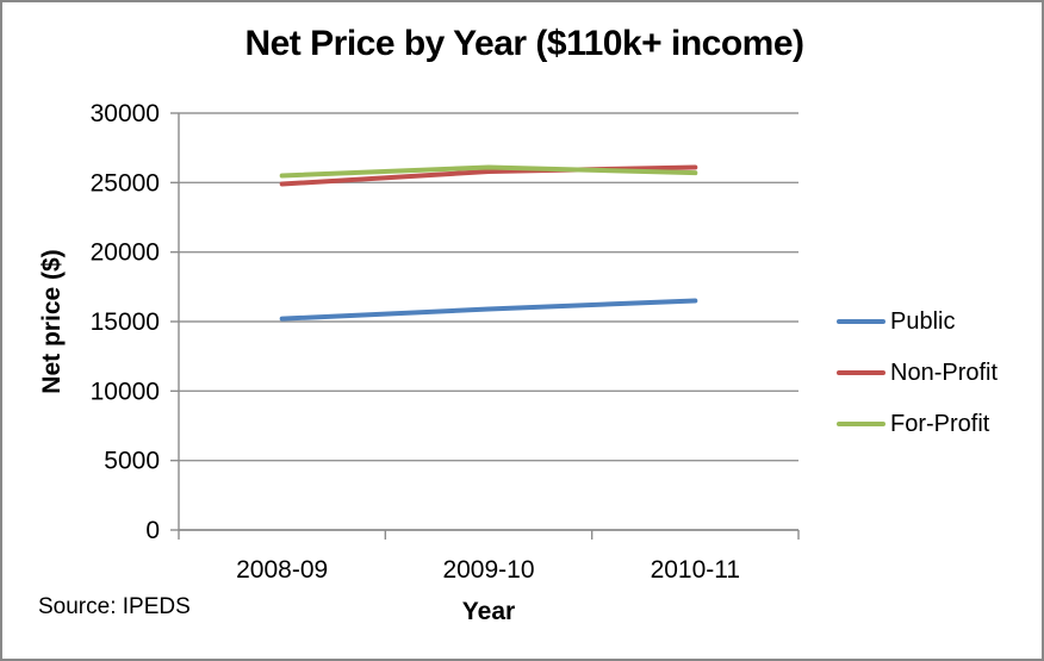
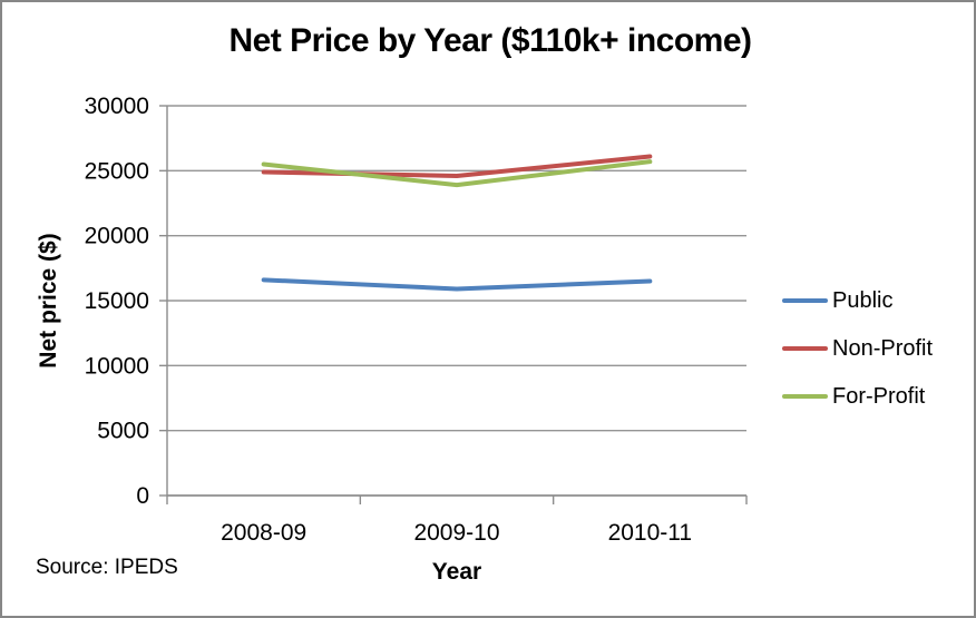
Public/2008-09: 15200 -> 16600
Non-Profit/2009-10: 25800 -> 24600
For-Profit/2009-10: 26100 -> 23900
